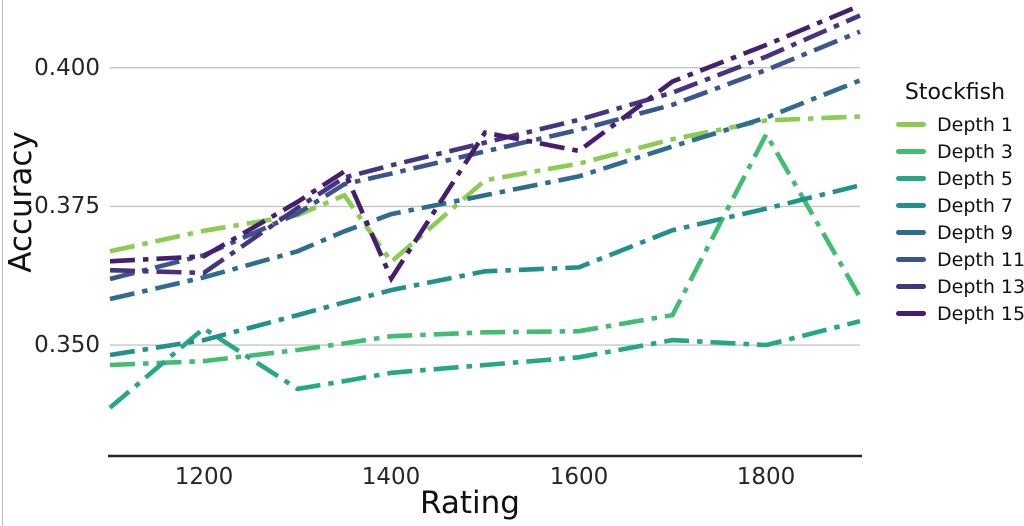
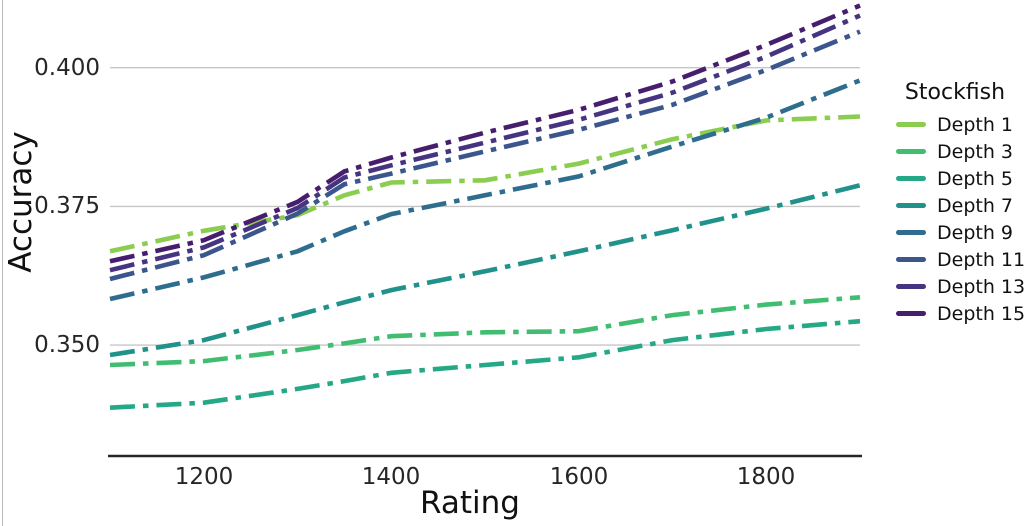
Depth 5/1200: 0.353 -> 0.340
Depth 13/1200: 0.363 -> 0.368
Depth 15/1200: 0.366 -> 0.369
Depth 1/1400: 0.365 -> 0.379
Depth 15/1400: 0.362 -> 0.384
Depth 7/1600: 0.364 -> 0.367
Depth 15/1600: 0.385 -> 0.392
Depth 3/1800: 0.388 -> 0.357
Depth 5/1800: 0.350 -> 0.353
